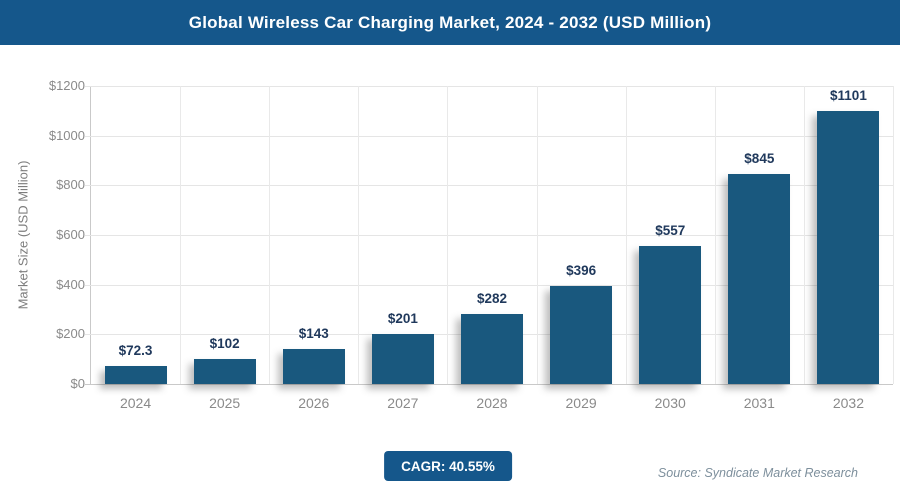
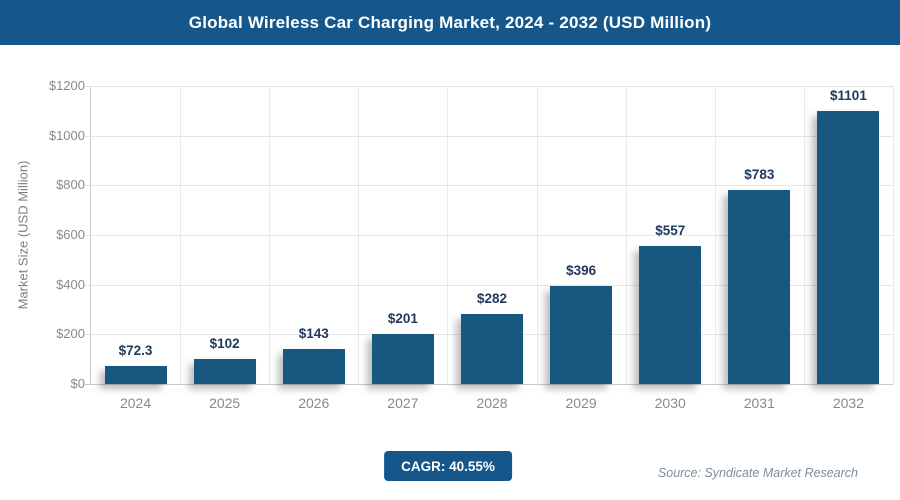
2031: $845 -> $783
